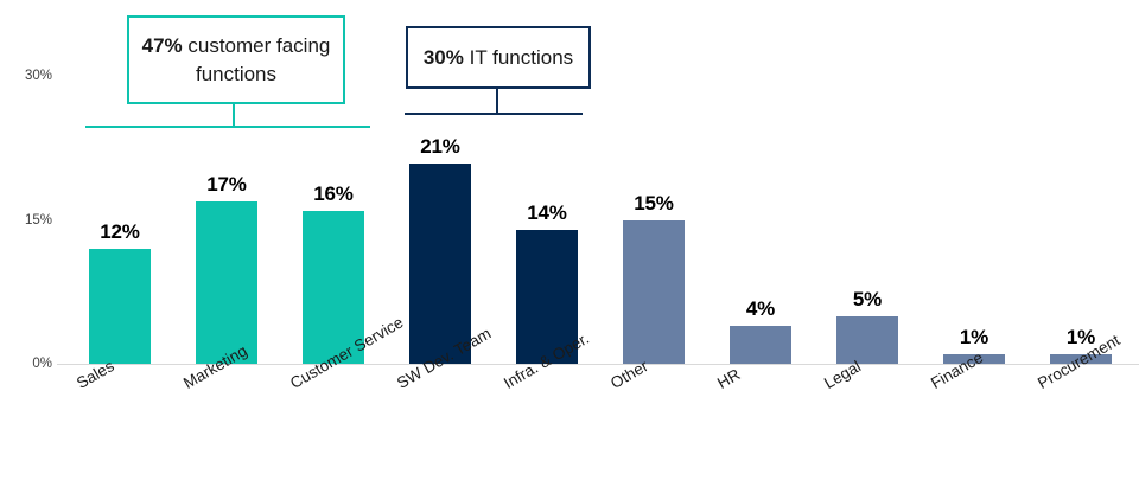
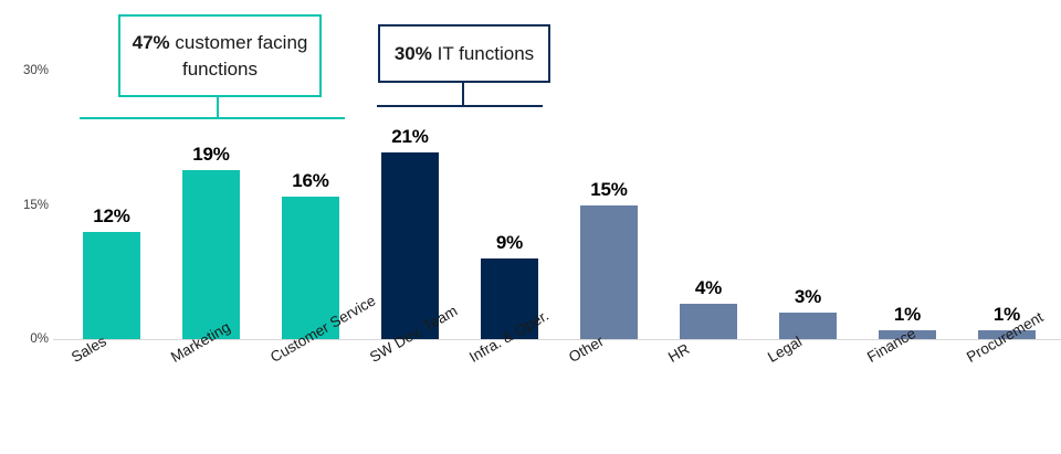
Marketing: 17% -> 19%
Infra. & Oper.: 14% -> 9%
Legal: 5% -> 3%
